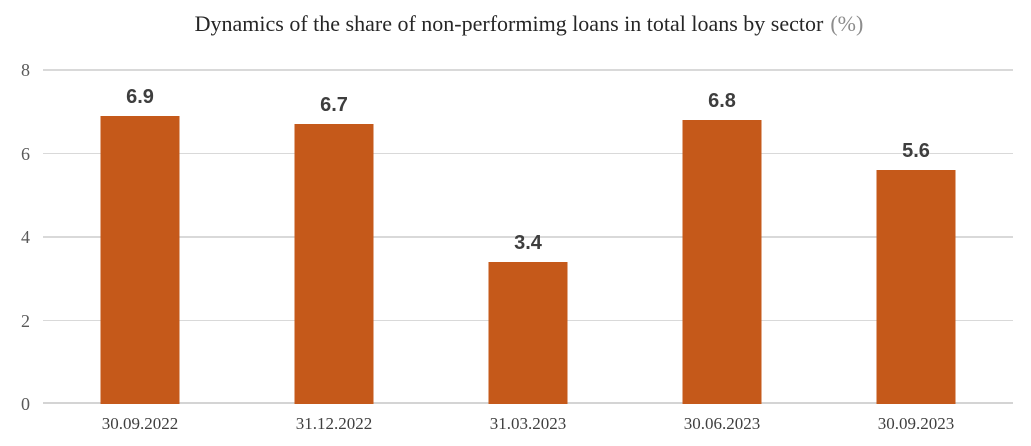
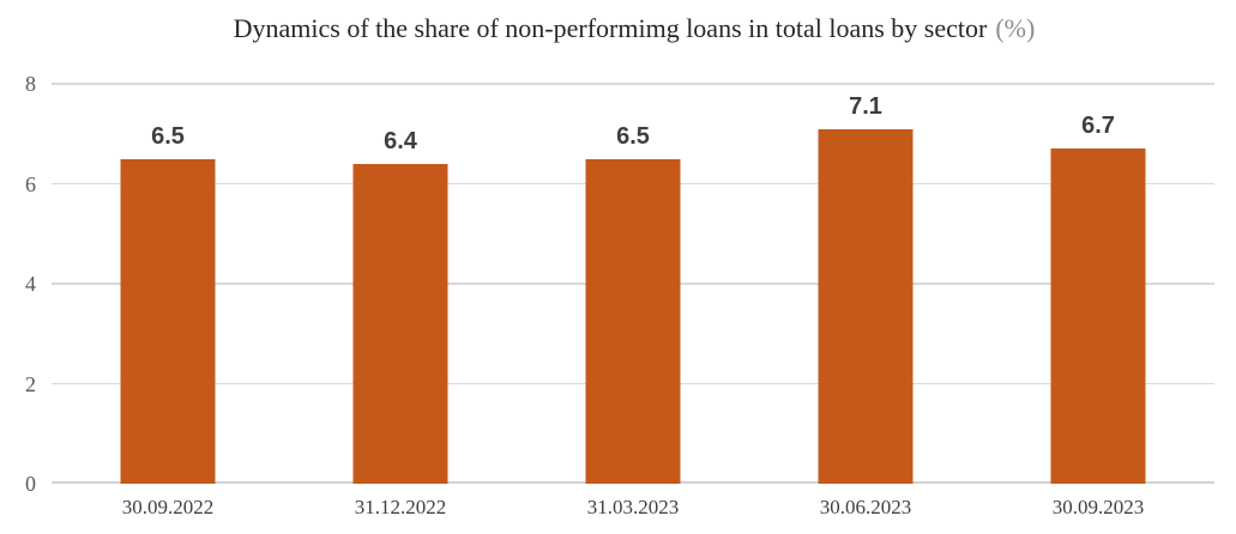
30.09.2022: 6.9 -> 6.5
31.12.2022: 6.7 -> 6.4
31.03.2023: 3.4 -> 6.5
30.06.2023: 6.8 -> 7.1
30.09.2023: 5.6 -> 6.7
